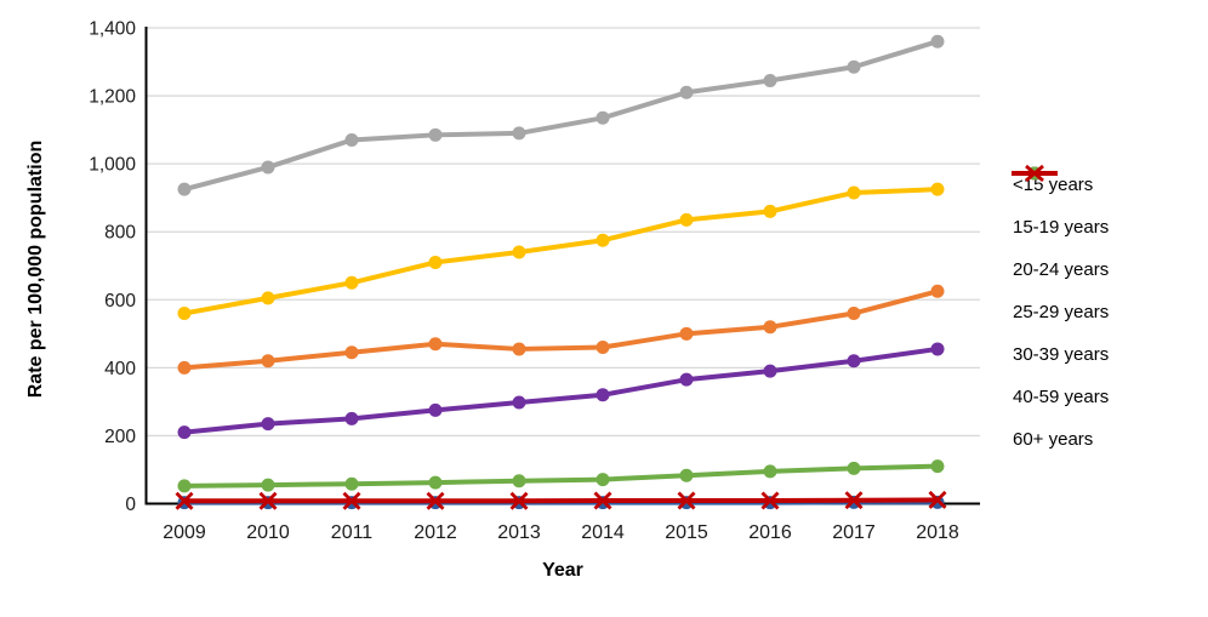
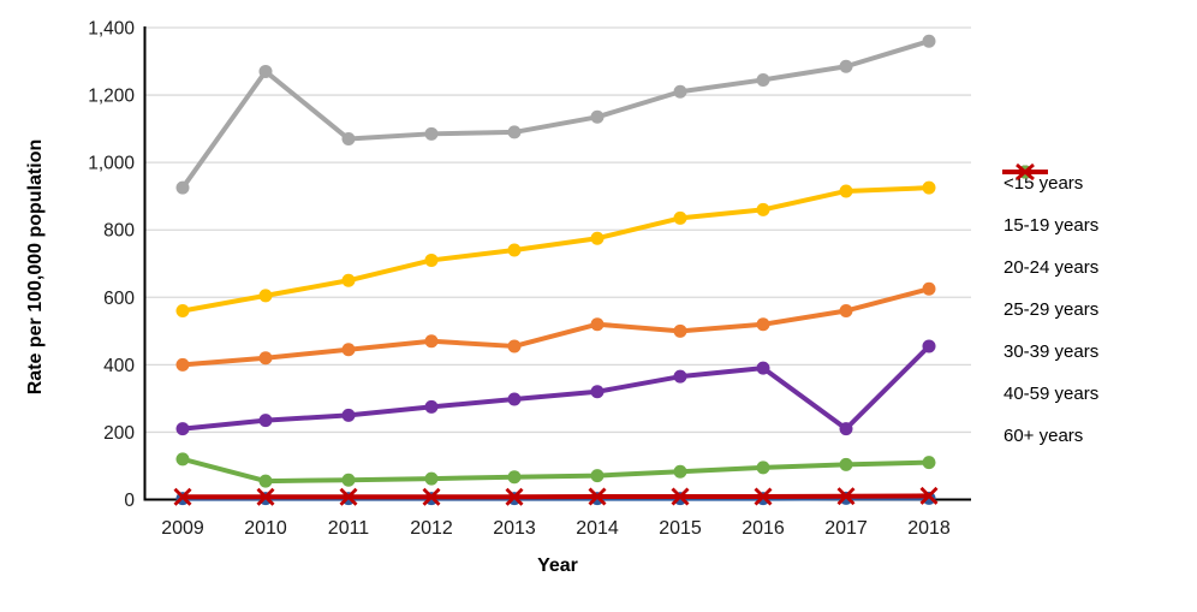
40-59 years/2009: 50 -> 120
20-24 years/2010: 990 -> 1270
15-19 years/2014: 460 -> 520
30-39 years/2017: 420 -> 210
